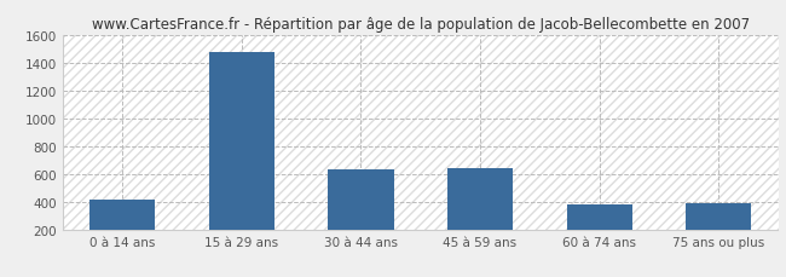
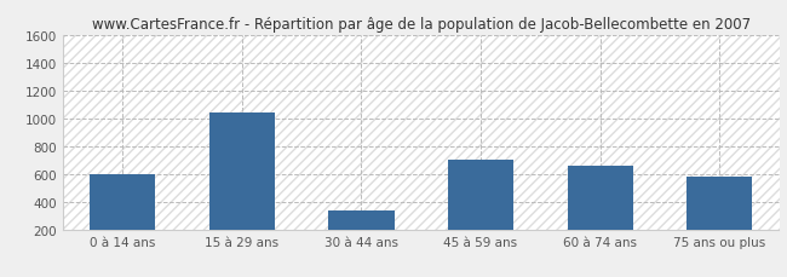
0 à 14 ans: 420 -> 600
15 à 29 ans: 1480 -> 1040
30 à 44 ans: 630 -> 340
45 à 59 ans: 640 -> 700
60 à 74 ans: 380 -> 660
75 ans ou plus: 390 -> 580
